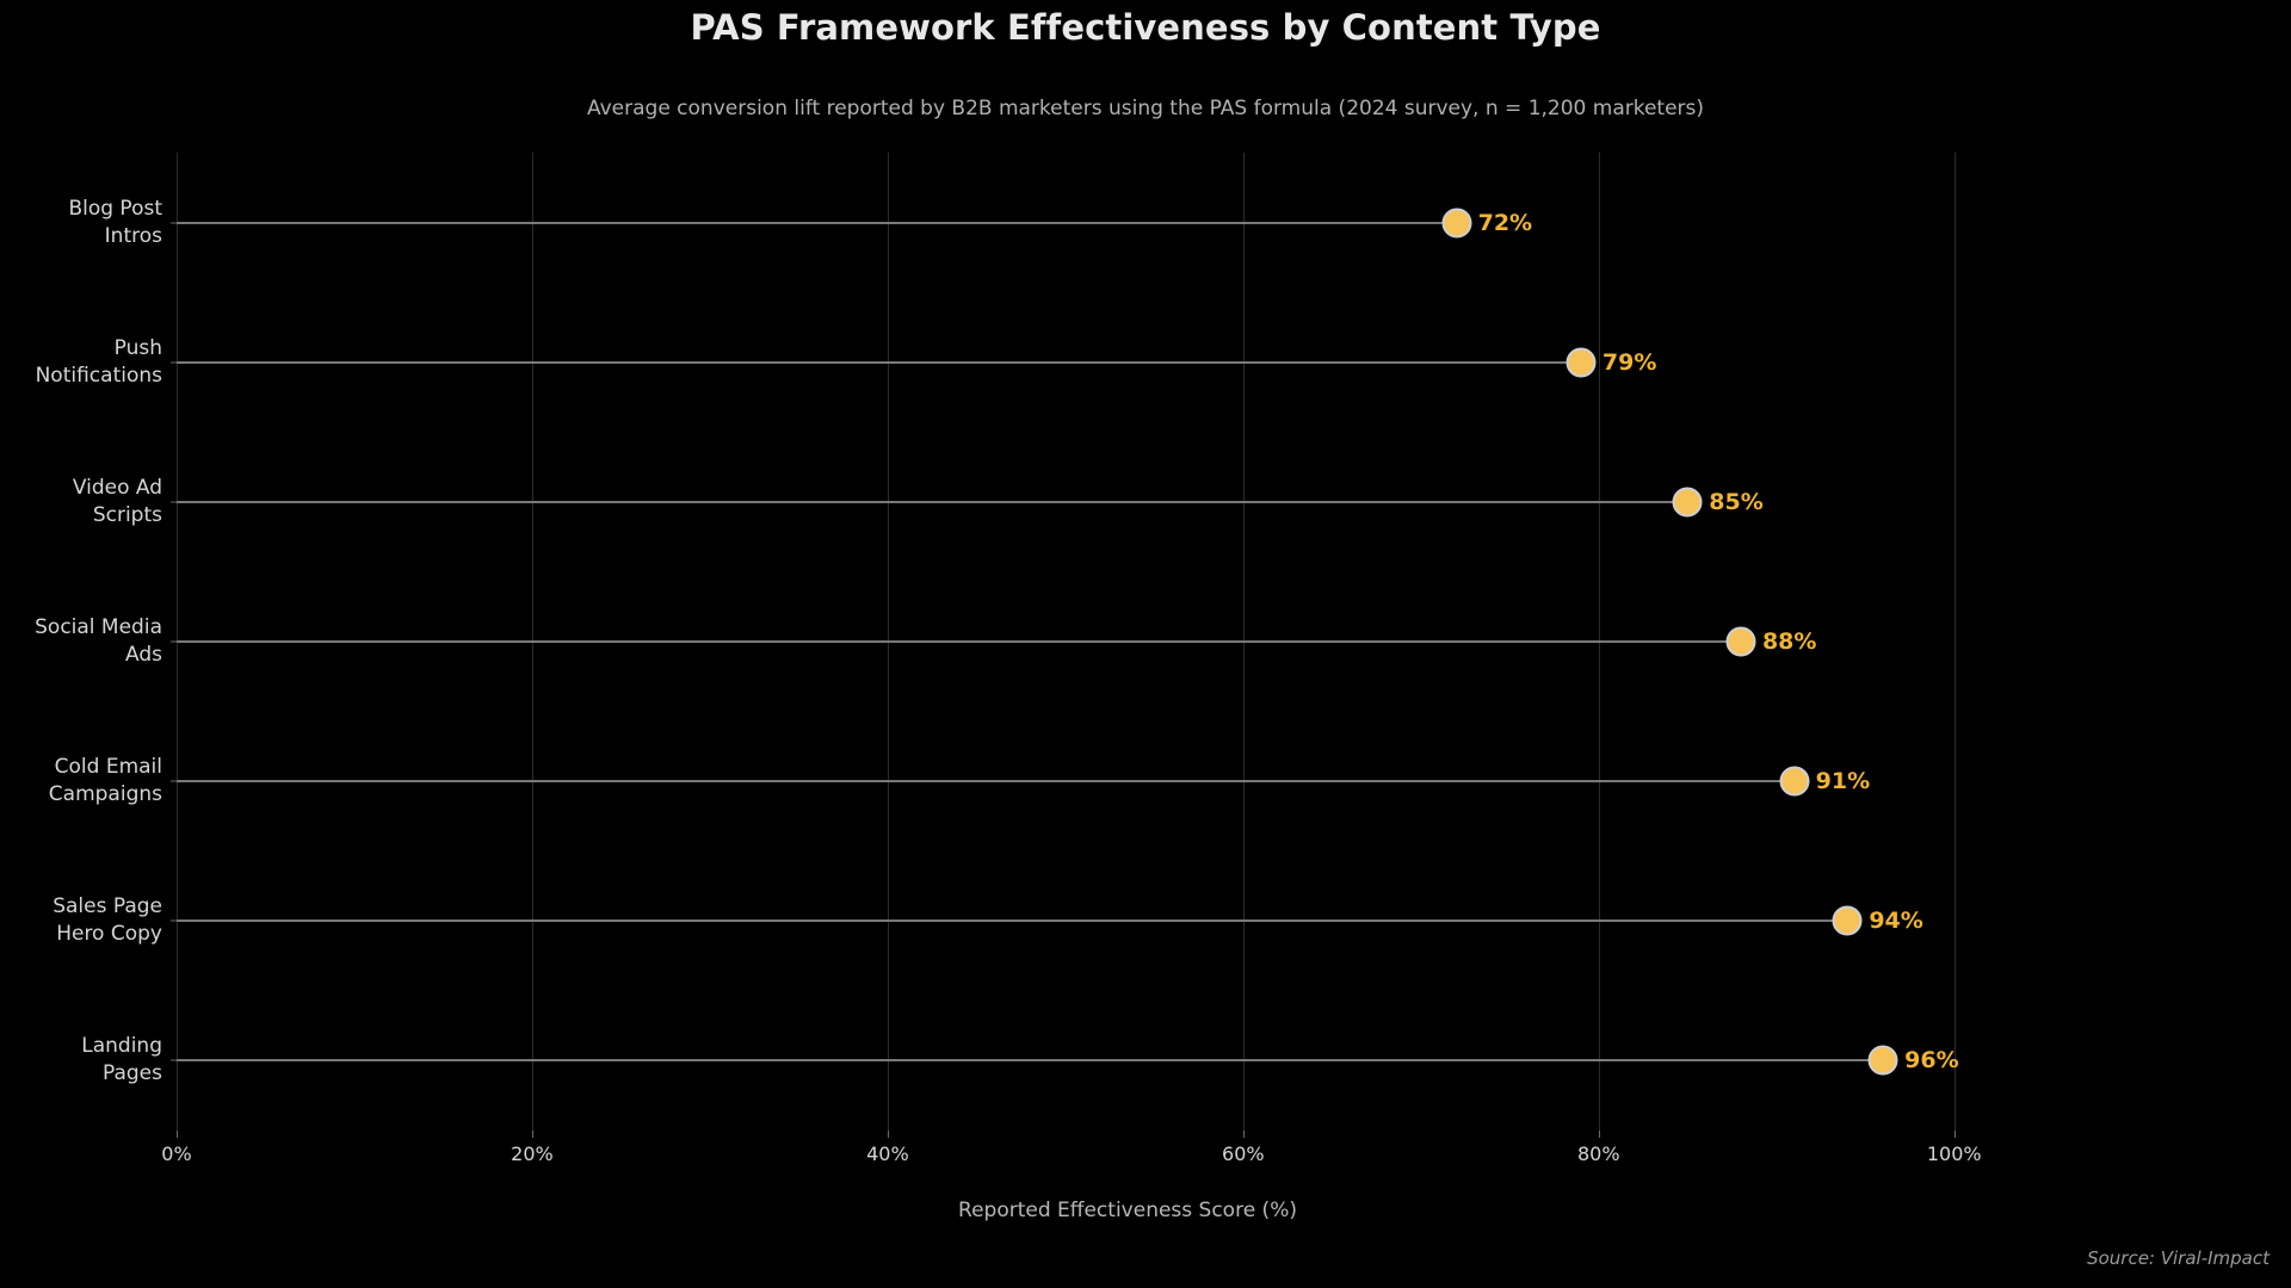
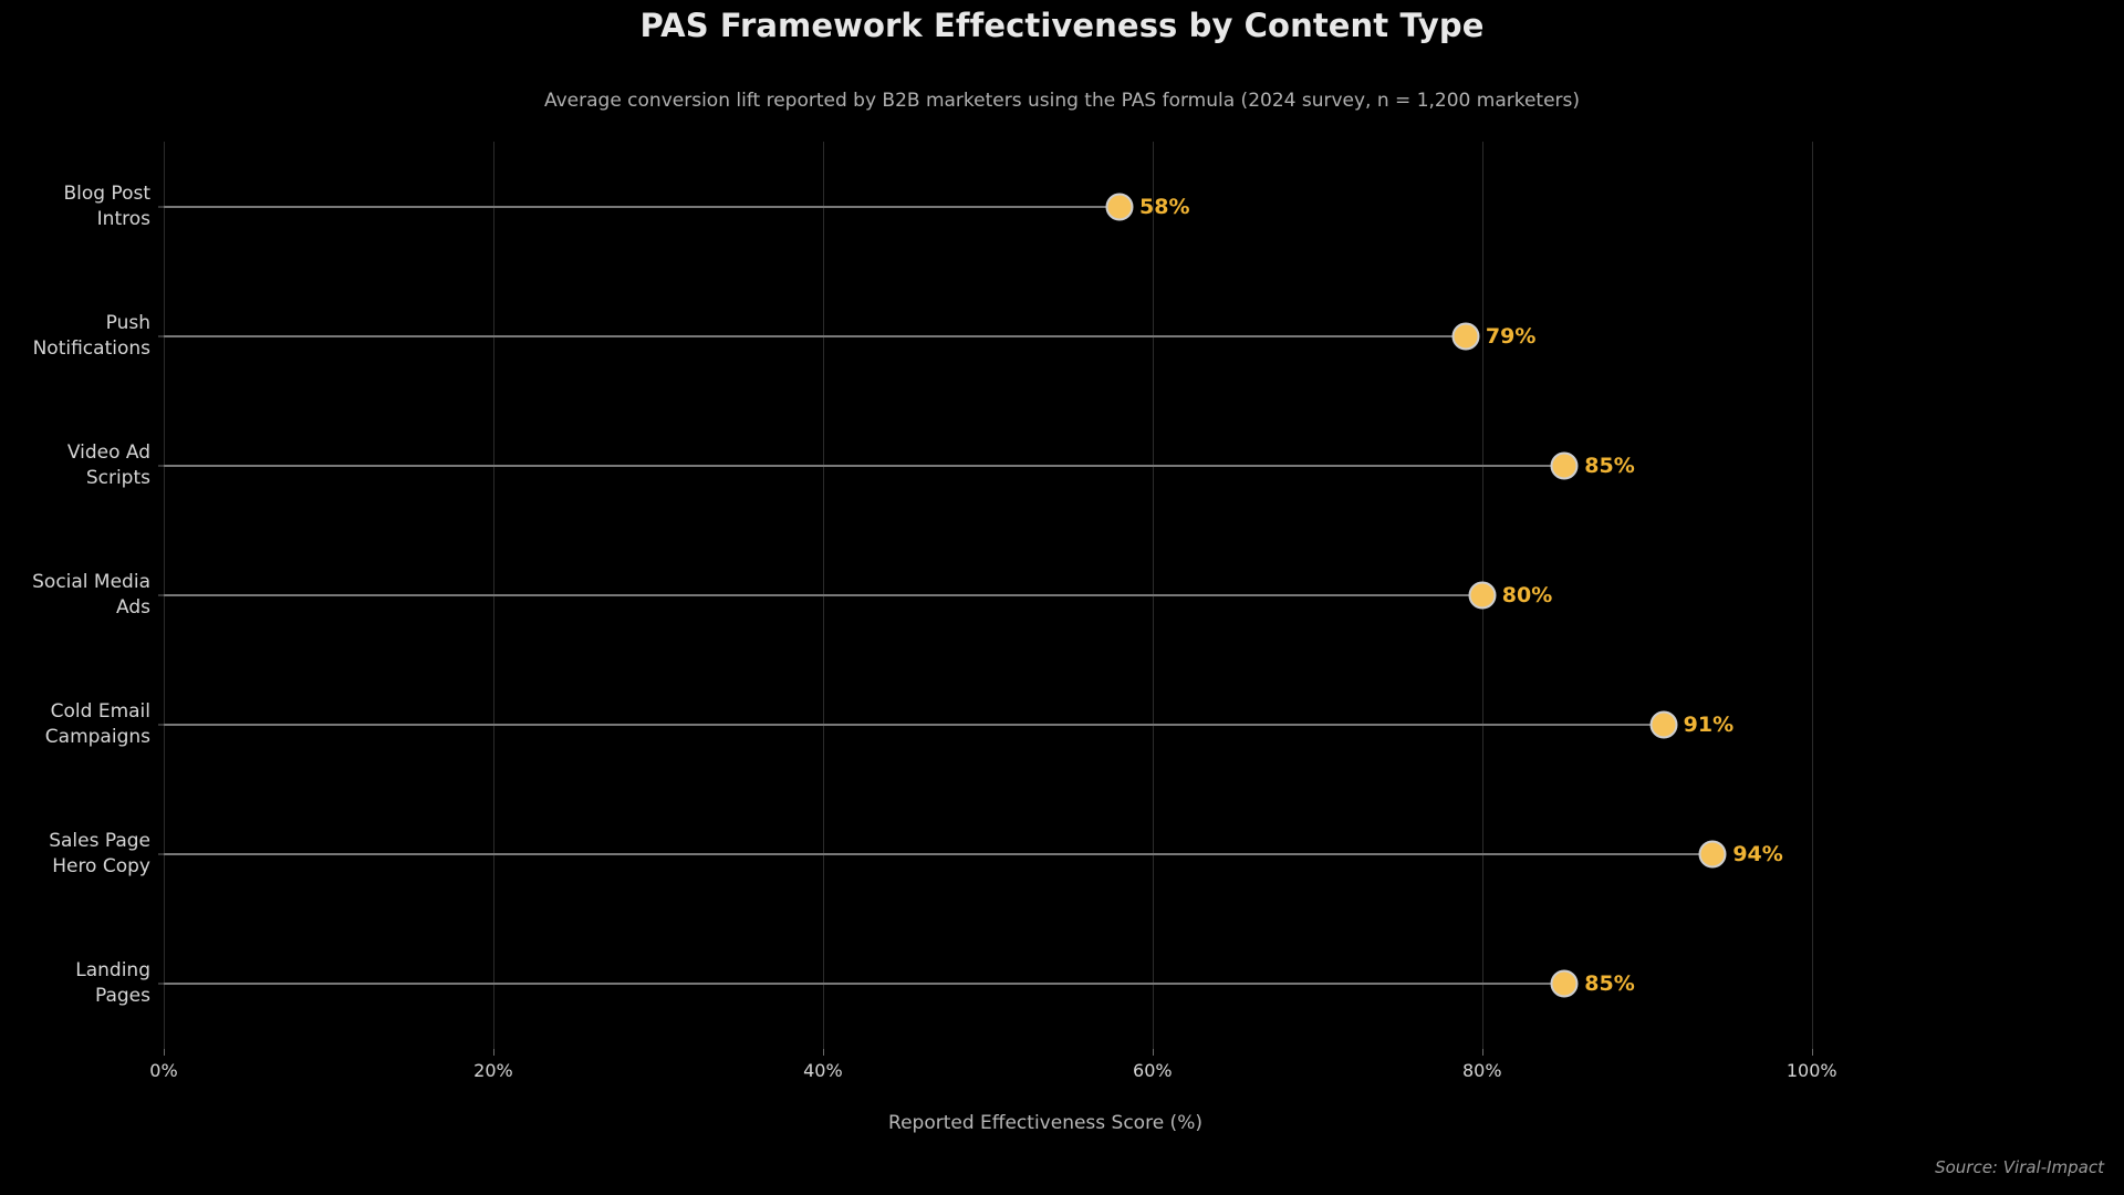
Blog Post Intros: 72% -> 58%
Social Media Ads: 88% -> 80%
Landing Pages: 96% -> 85%
